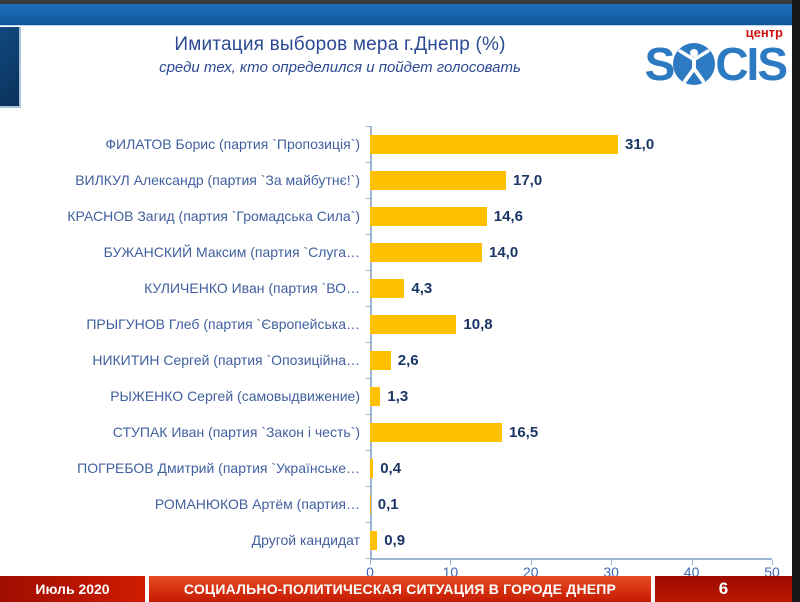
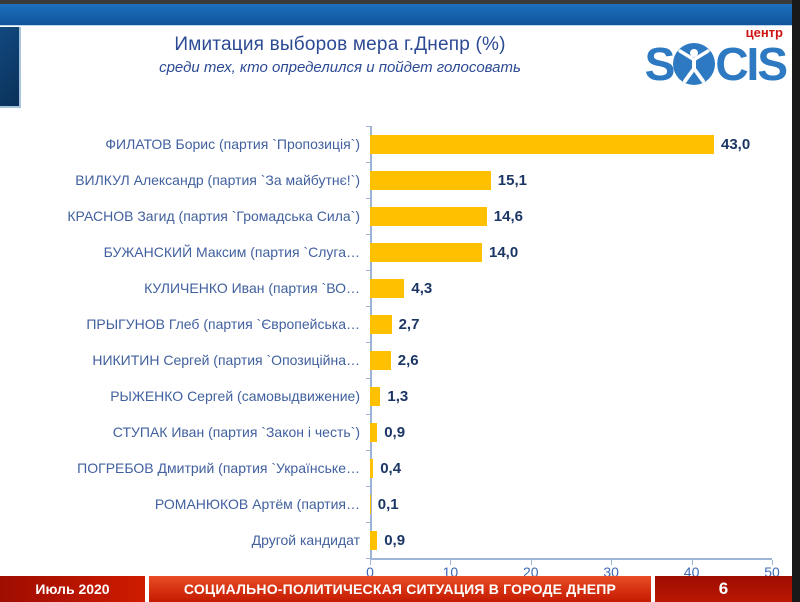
ФИЛАТОВ Борис (партия `Пропозиція`): 31,0 -> 43,0
ВИЛКУЛ Александр (партия `За майбутнє!`): 17,0 -> 15,1
ПРЫГУНОВ Глеб (партия `Європейська…: 10,8 -> 2,7
СТУПАК Иван (партия `Закон і честь`): 16,5 -> 0,9
